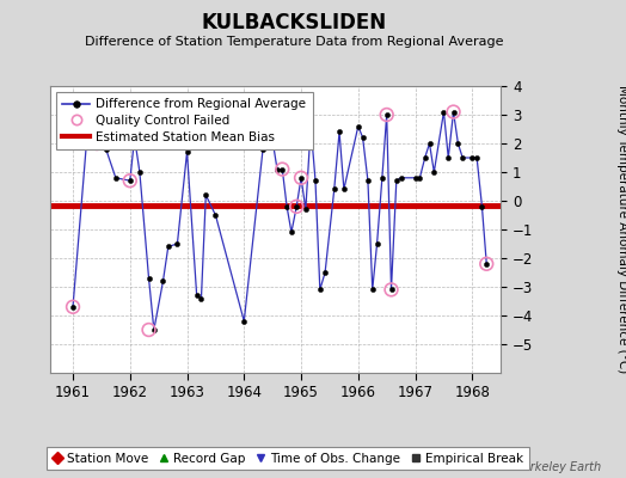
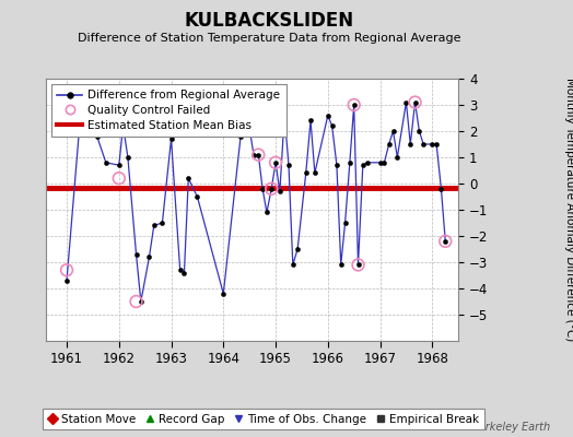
Quality Control Failed/1961: -3.7 -> -3.3
Quality Control Failed/1962: 0.7 -> 0.2
